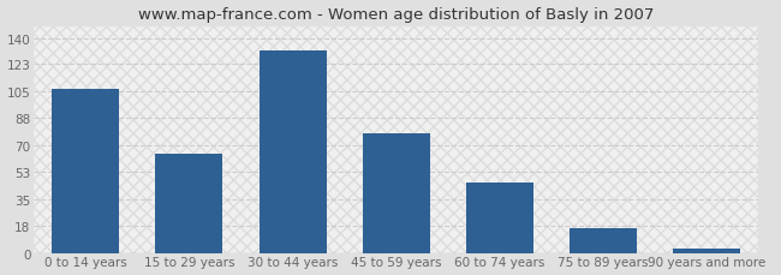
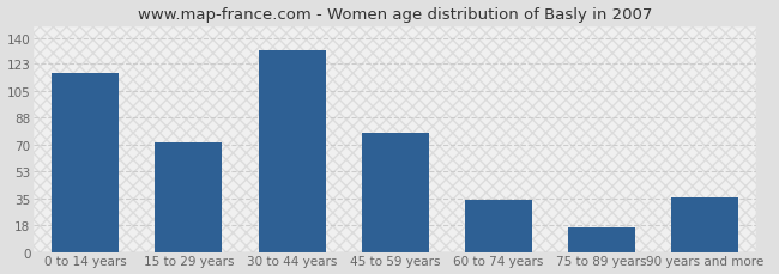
0 to 14 years: 107 -> 117
15 to 29 years: 65 -> 72
60 to 74 years: 46 -> 34
90 years and more: 3 -> 36
